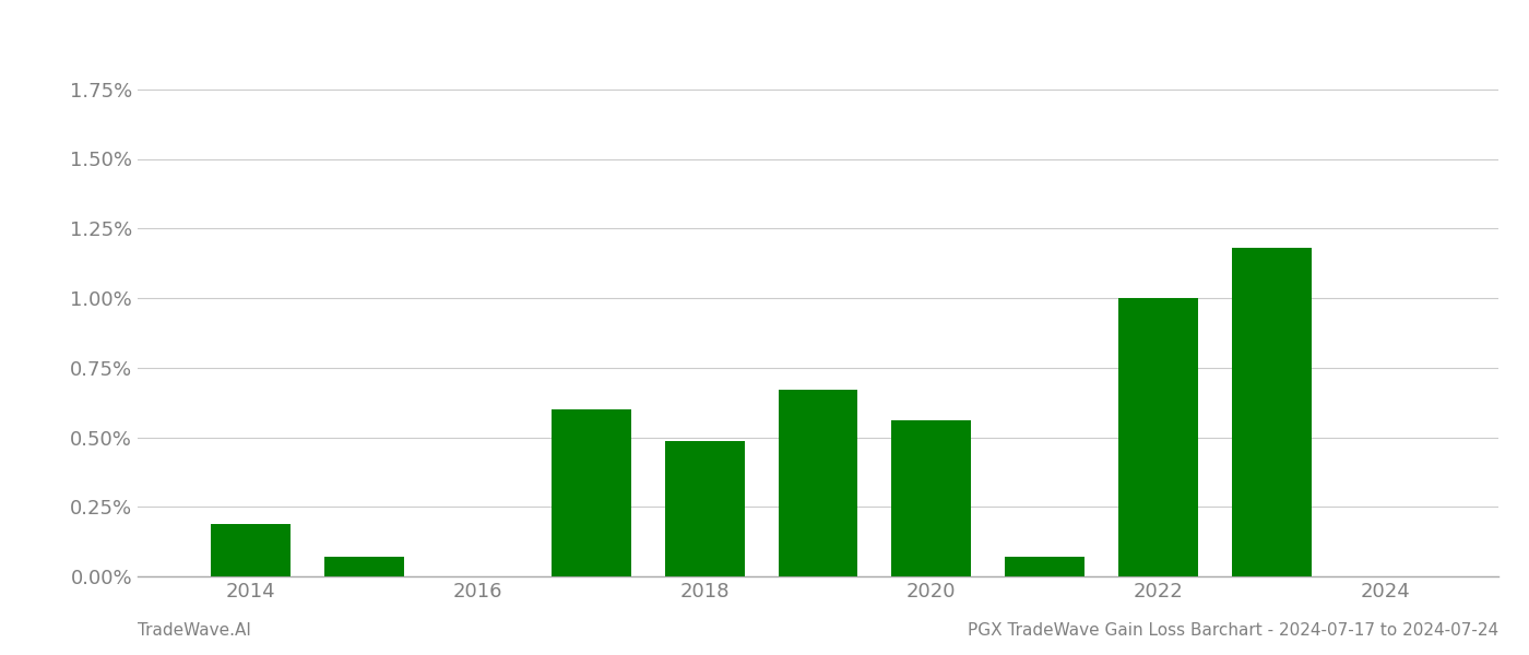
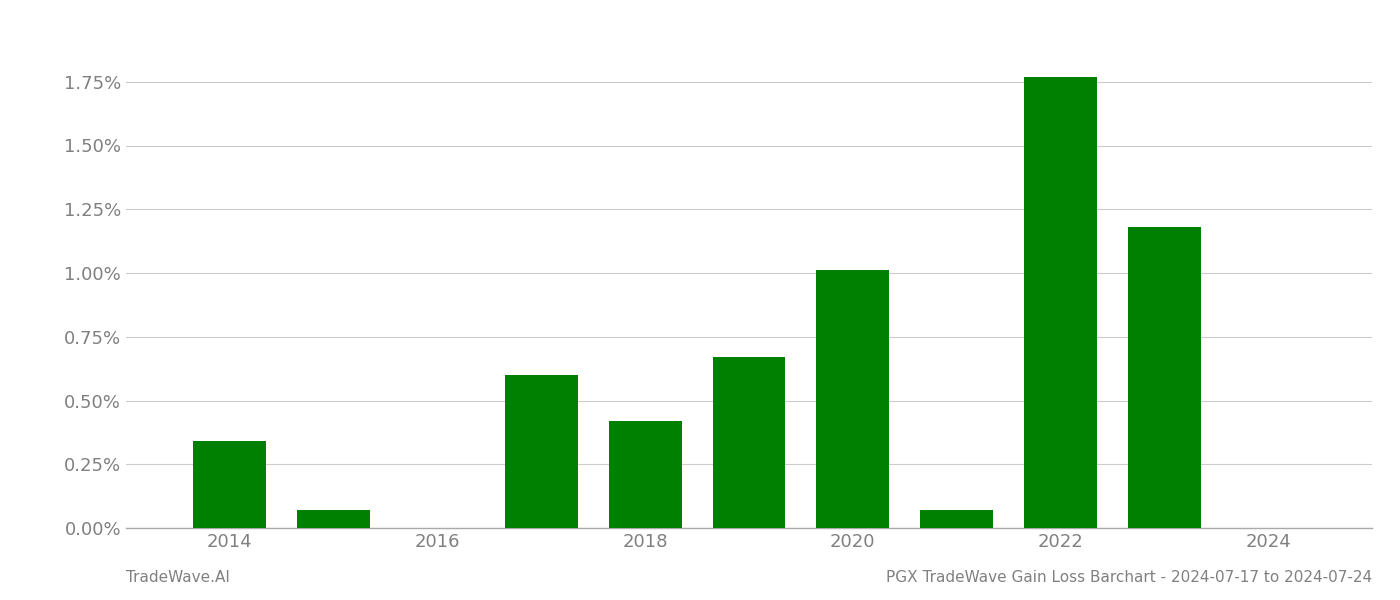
2014: 0.190% -> 0.340%
2018: 0.485% -> 0.420%
2020: 0.560% -> 1.010%
2022: 1.000% -> 1.770%
